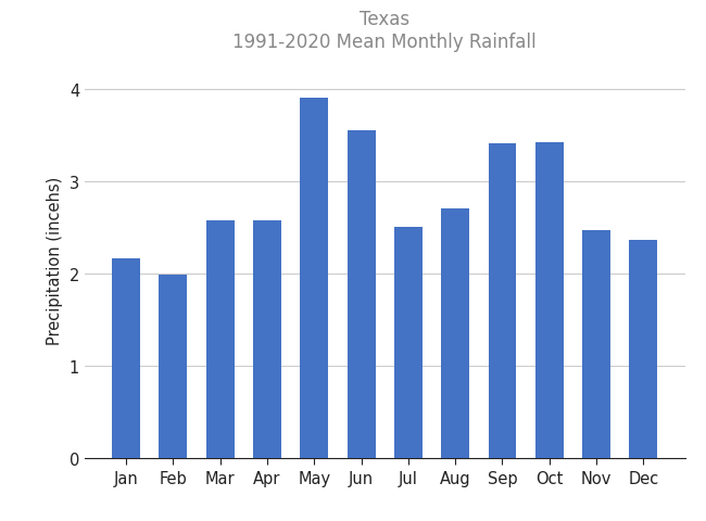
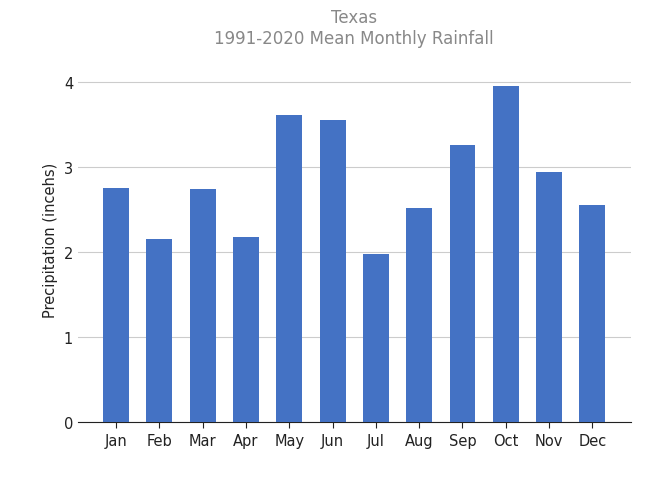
Jan: 2.17 -> 2.76
Feb: 1.99 -> 2.16
Mar: 2.58 -> 2.74
Apr: 2.58 -> 2.18
May: 3.91 -> 3.62
Jul: 2.51 -> 1.98
Aug: 2.71 -> 2.52
Sep: 3.42 -> 3.26
Oct: 3.43 -> 3.96
Nov: 2.47 -> 2.94
Dec: 2.37 -> 2.56
